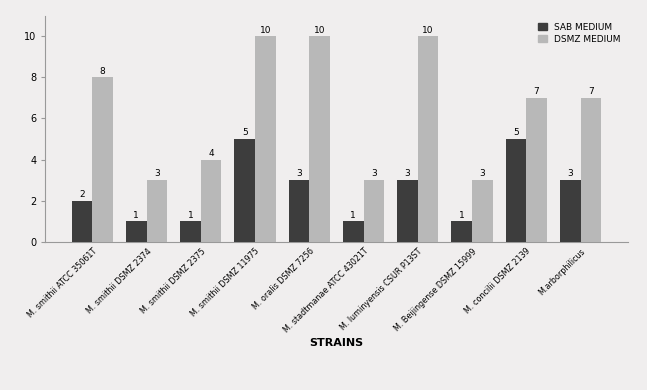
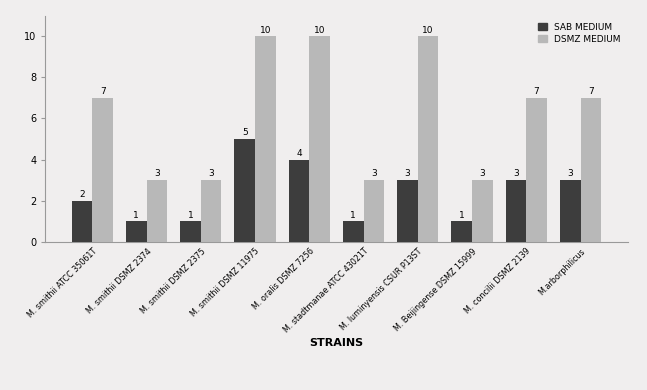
DSMZ MEDIUM/M. smithii ATCC 35061T: 8 -> 7
DSMZ MEDIUM/M. smithii DSMZ 2375: 4 -> 3
SAB MEDIUM/M. oralis DSMZ 7256: 3 -> 4
SAB MEDIUM/M. concilii DSMZ 2139: 5 -> 3
